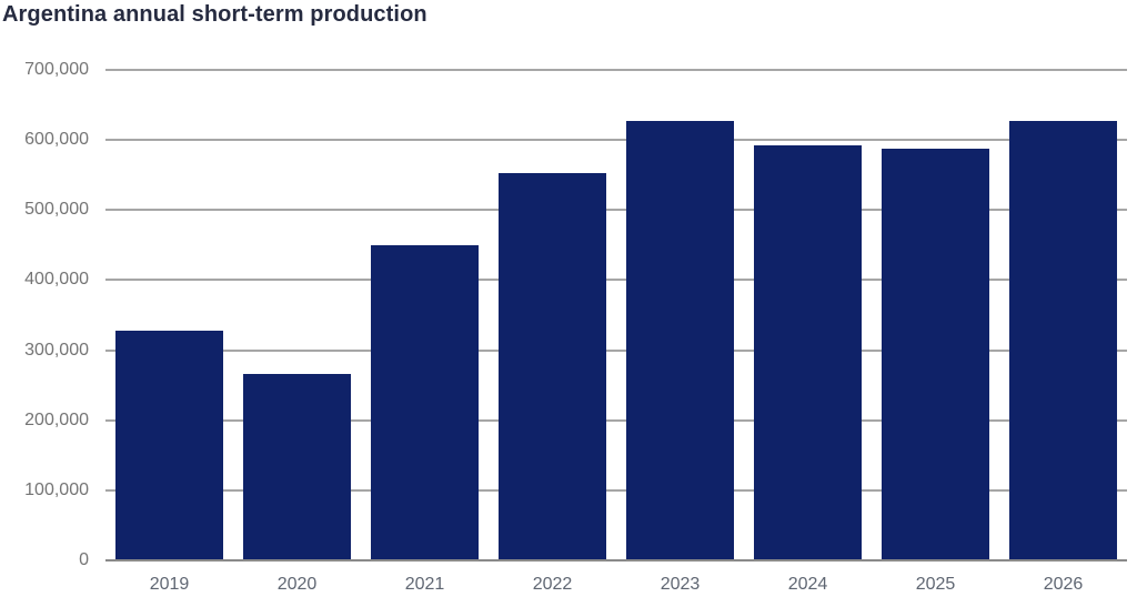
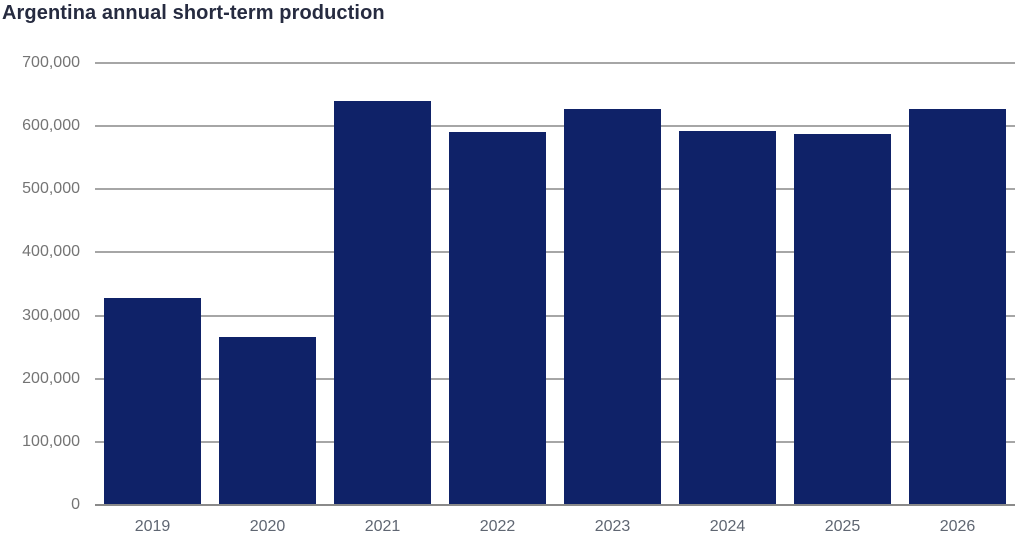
2021: 450000 -> 640000
2022: 550000 -> 590000
